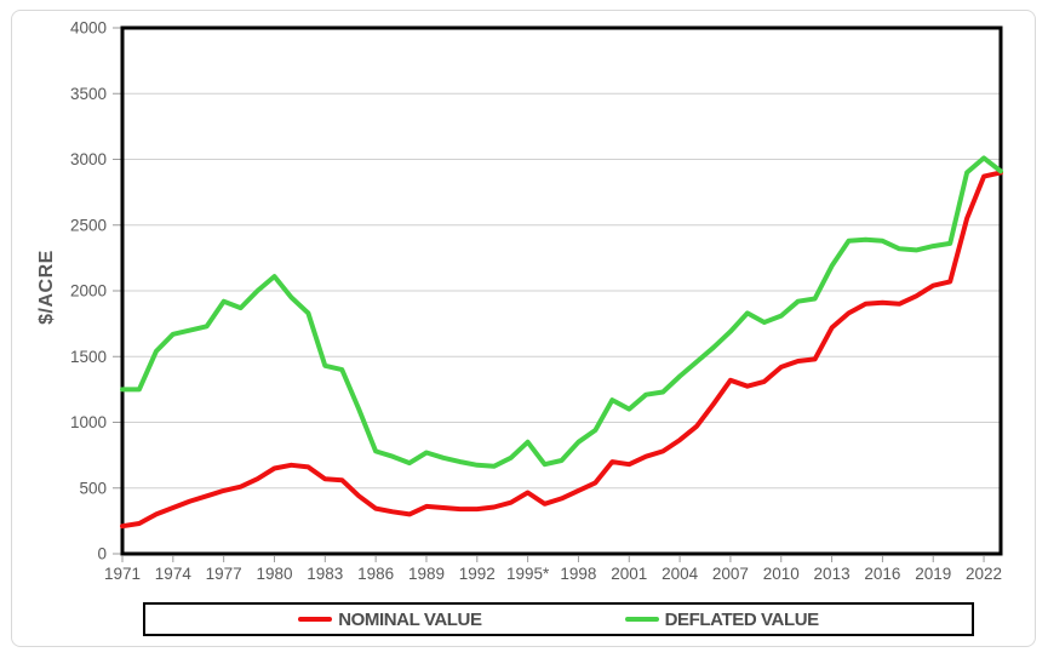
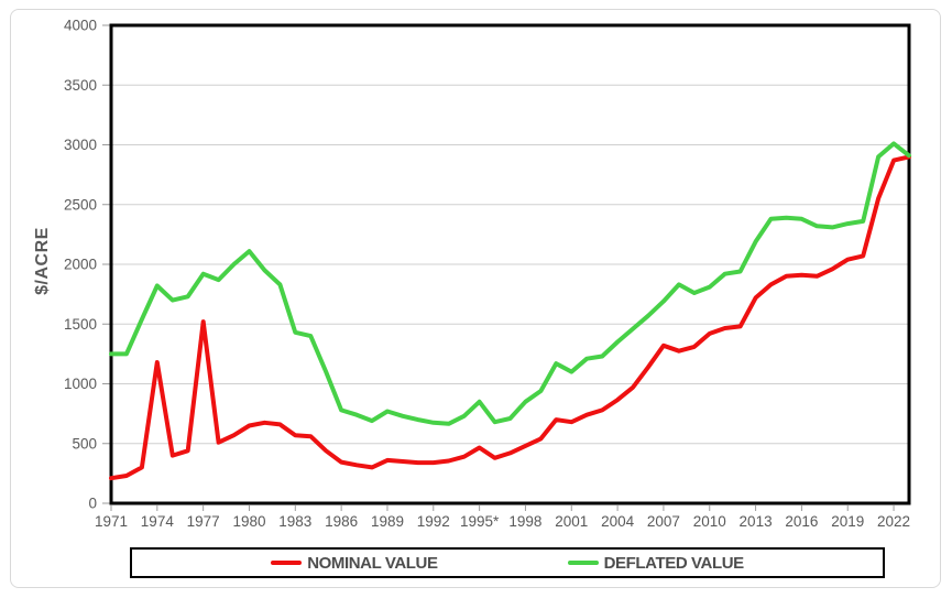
NOMINAL VALUE/1974: 350 -> 1180
DEFLATED VALUE/1974: 1670 -> 1820
NOMINAL VALUE/1977: 480 -> 1520
